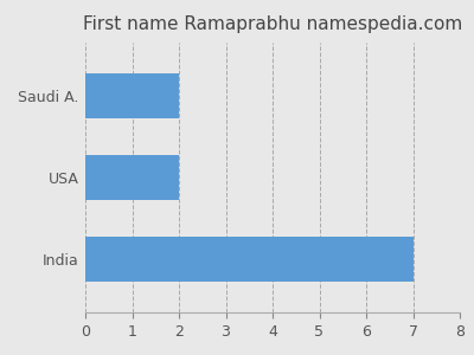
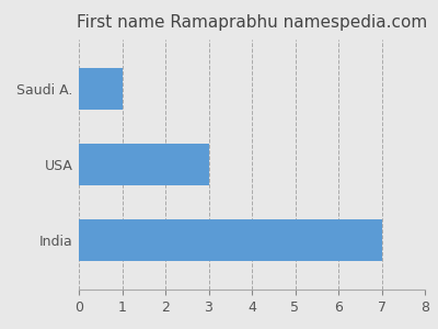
Saudi A.: 2 -> 1
USA: 2 -> 3
